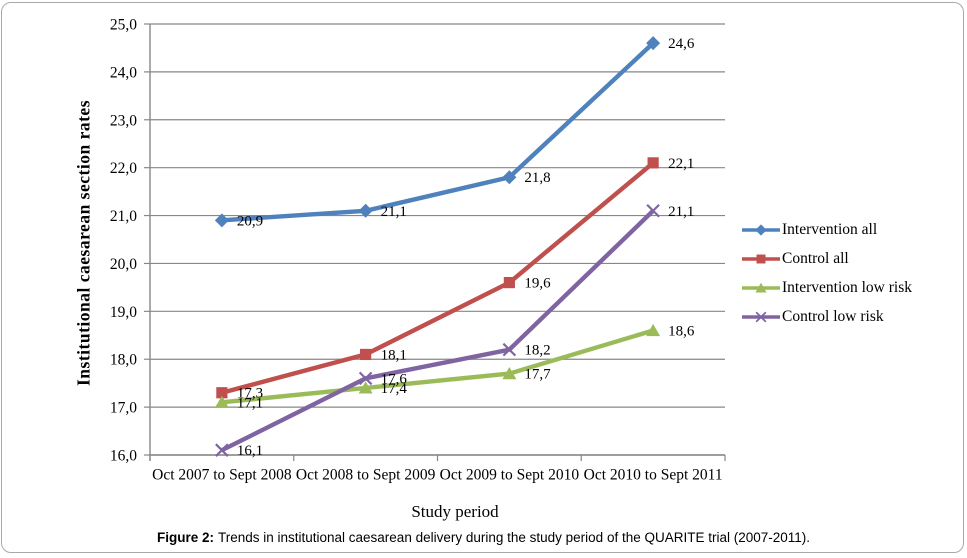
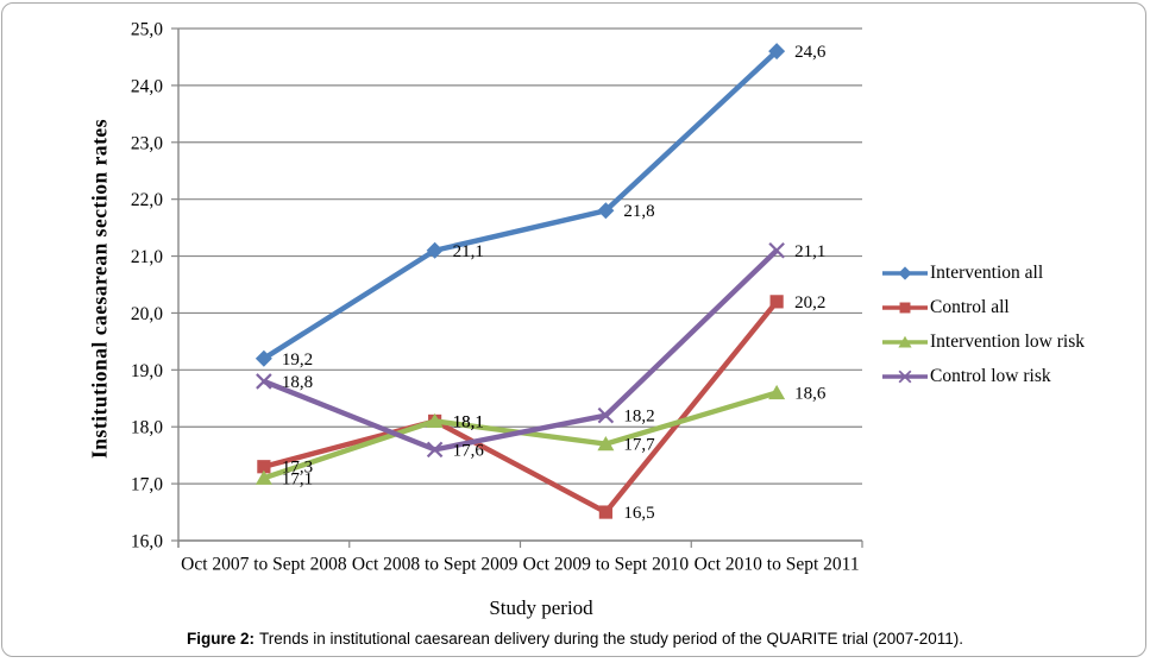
Intervention all/Oct 2007 to Sept 2008: 20,9 -> 19,2
Control low risk/Oct 2007 to Sept 2008: 16,1 -> 18,8
Intervention low risk/Oct 2008 to Sept 2009: 17,4 -> 18,1
Control all/Oct 2009 to Sept 2010: 19,6 -> 16,5
Control all/Oct 2010 to Sept 2011: 22,1 -> 20,2
